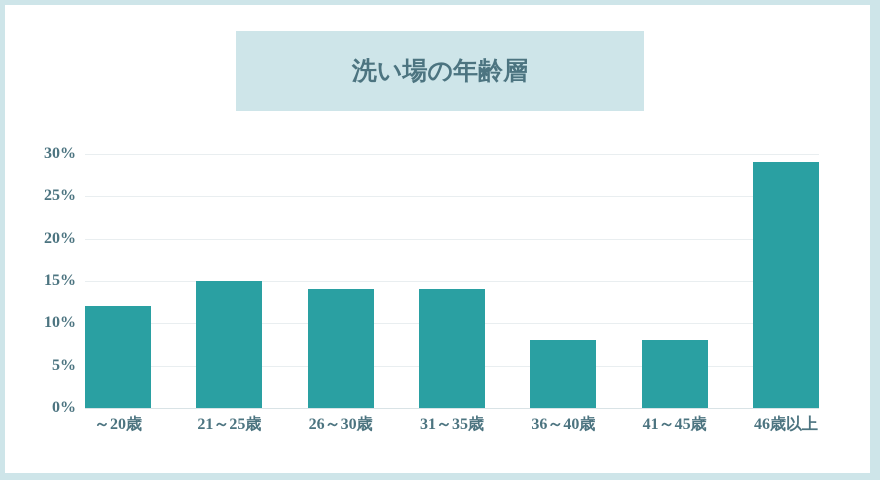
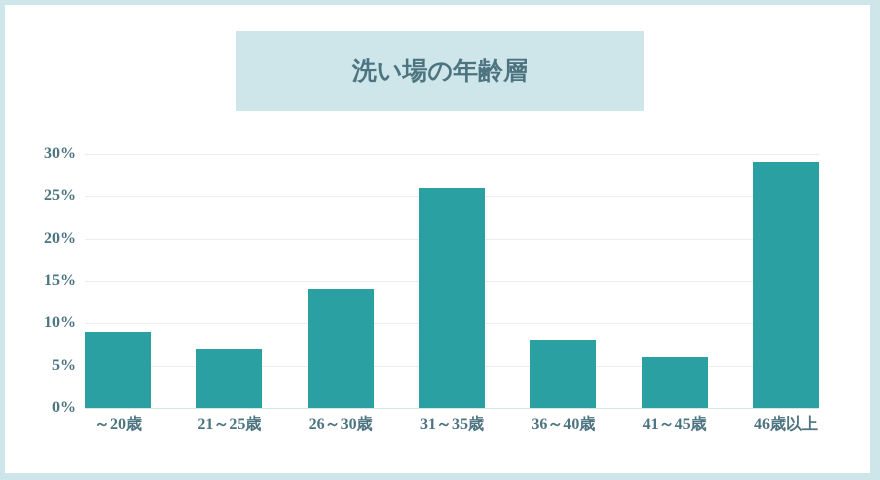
～20歳: 12% -> 9%
21～25歳: 15% -> 7%
31～35歳: 14% -> 26%
41～45歳: 8% -> 6%
